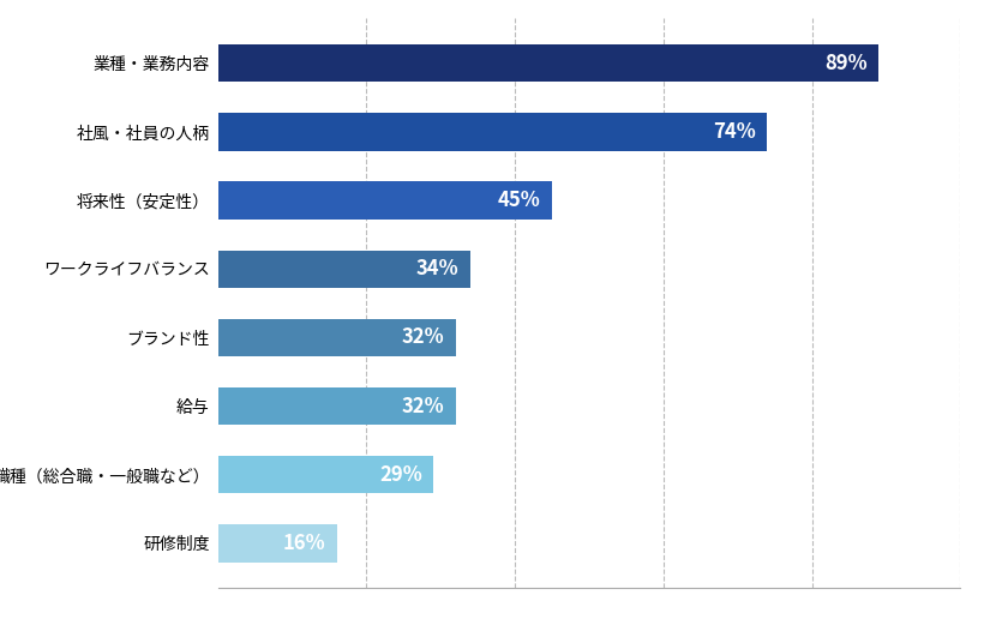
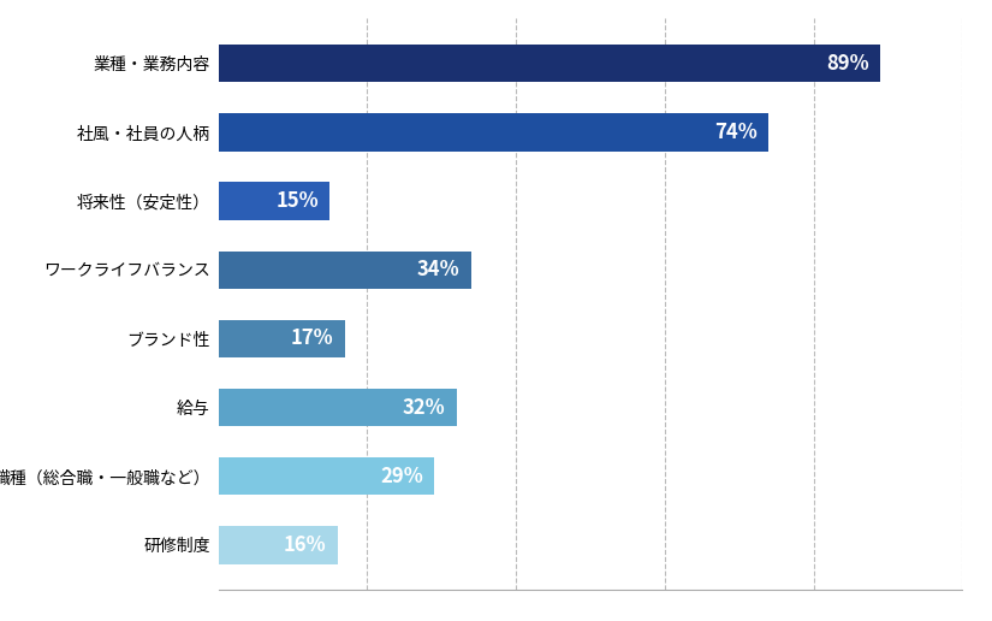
将来性（安定性）: 45% -> 15%
ブランド性: 32% -> 17%
